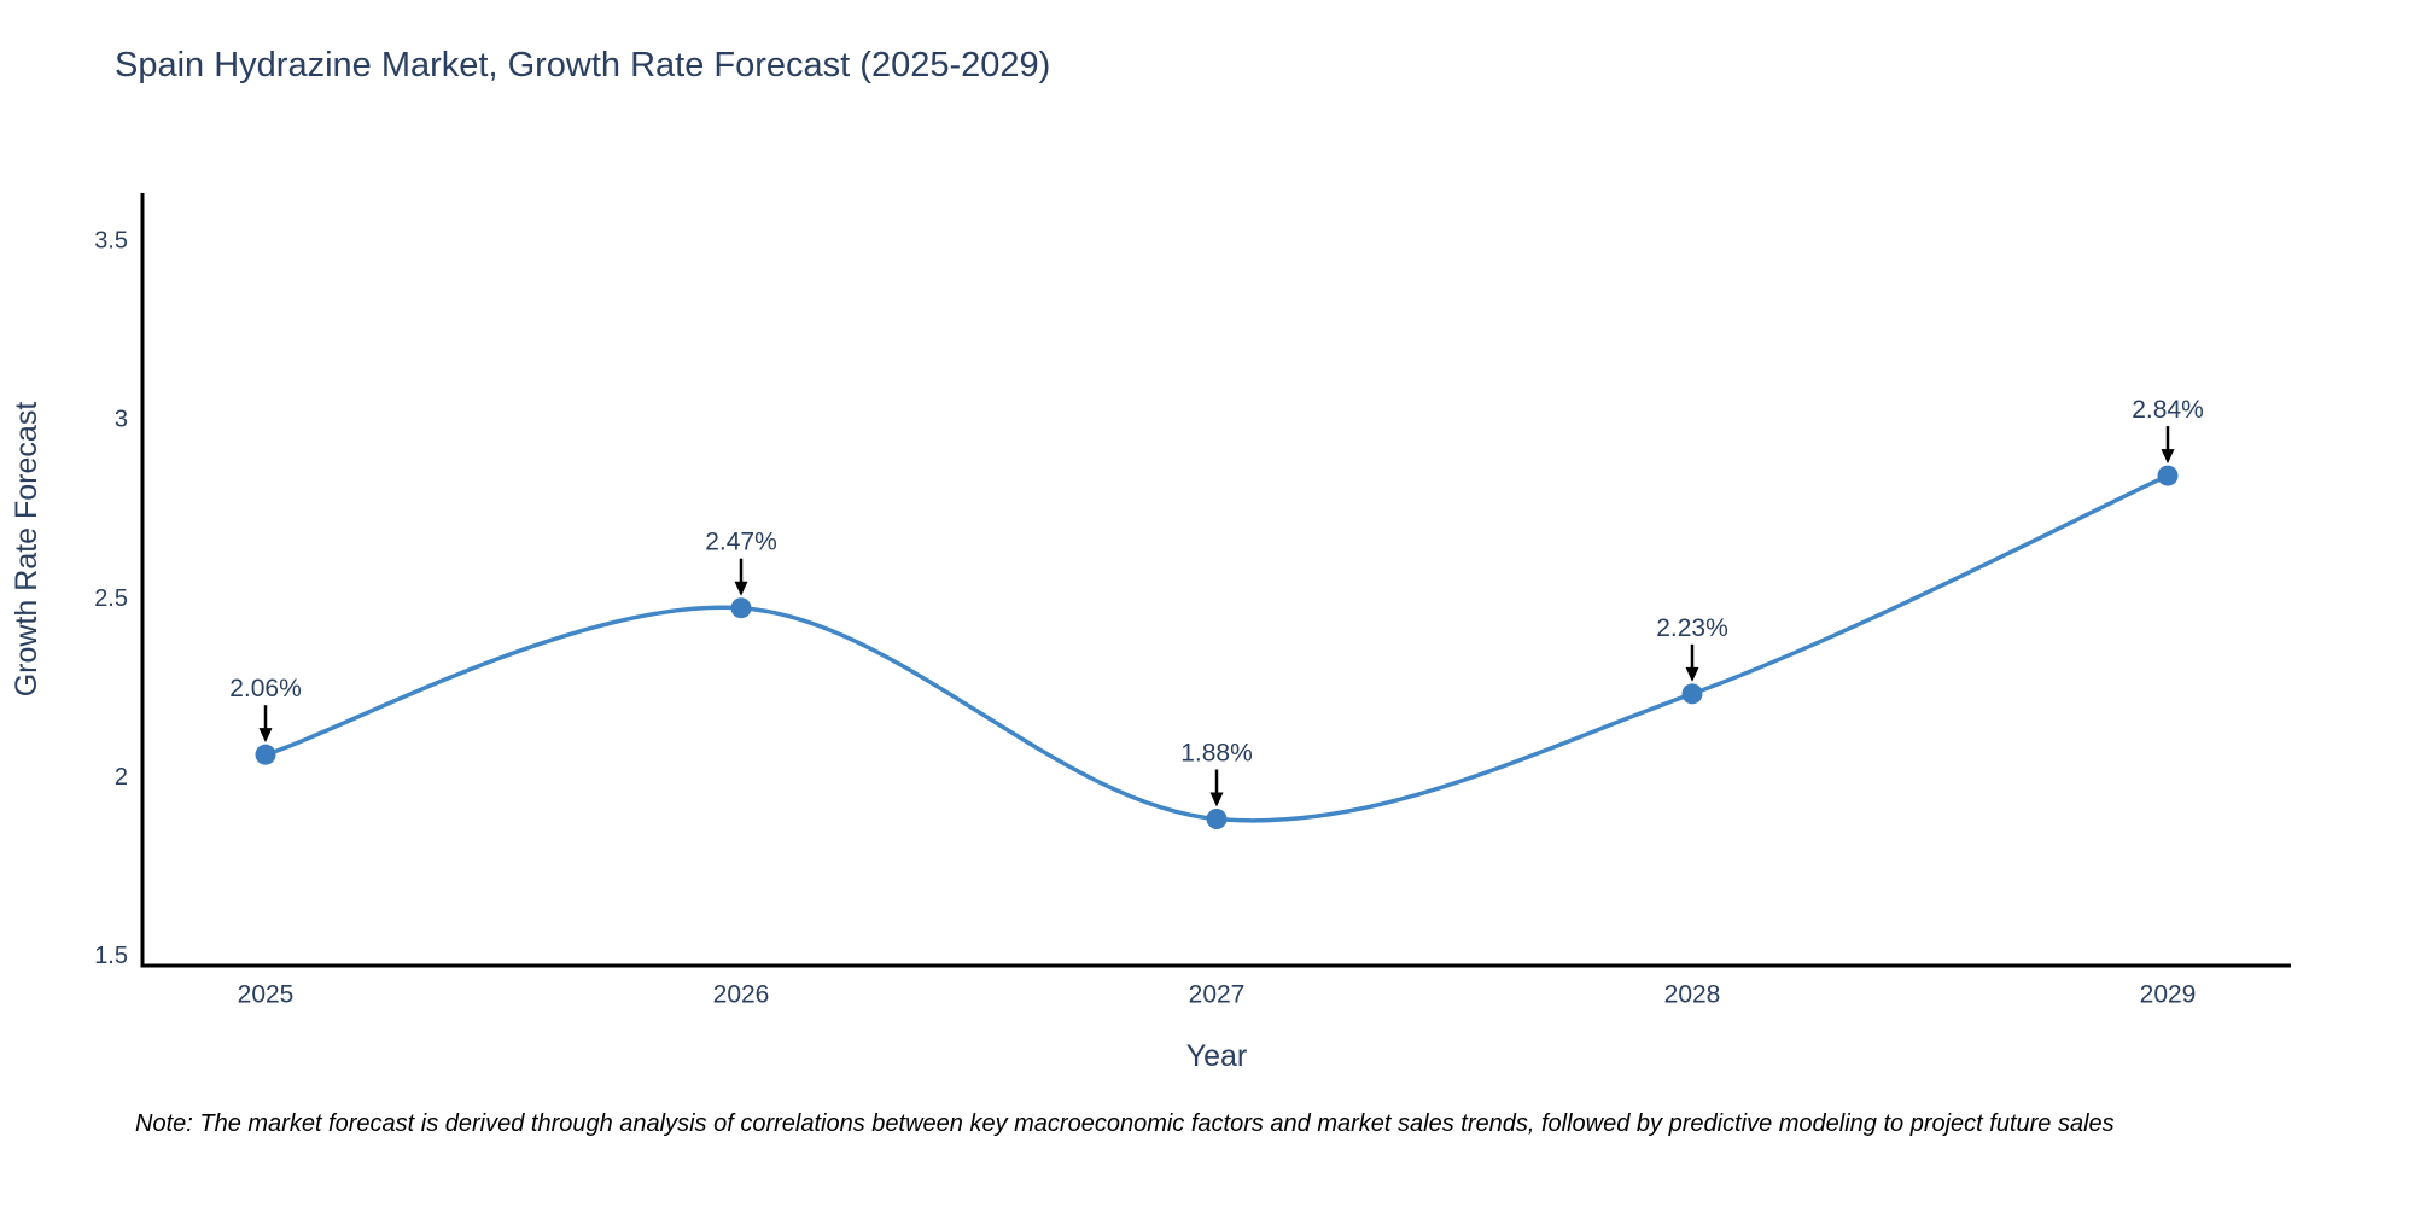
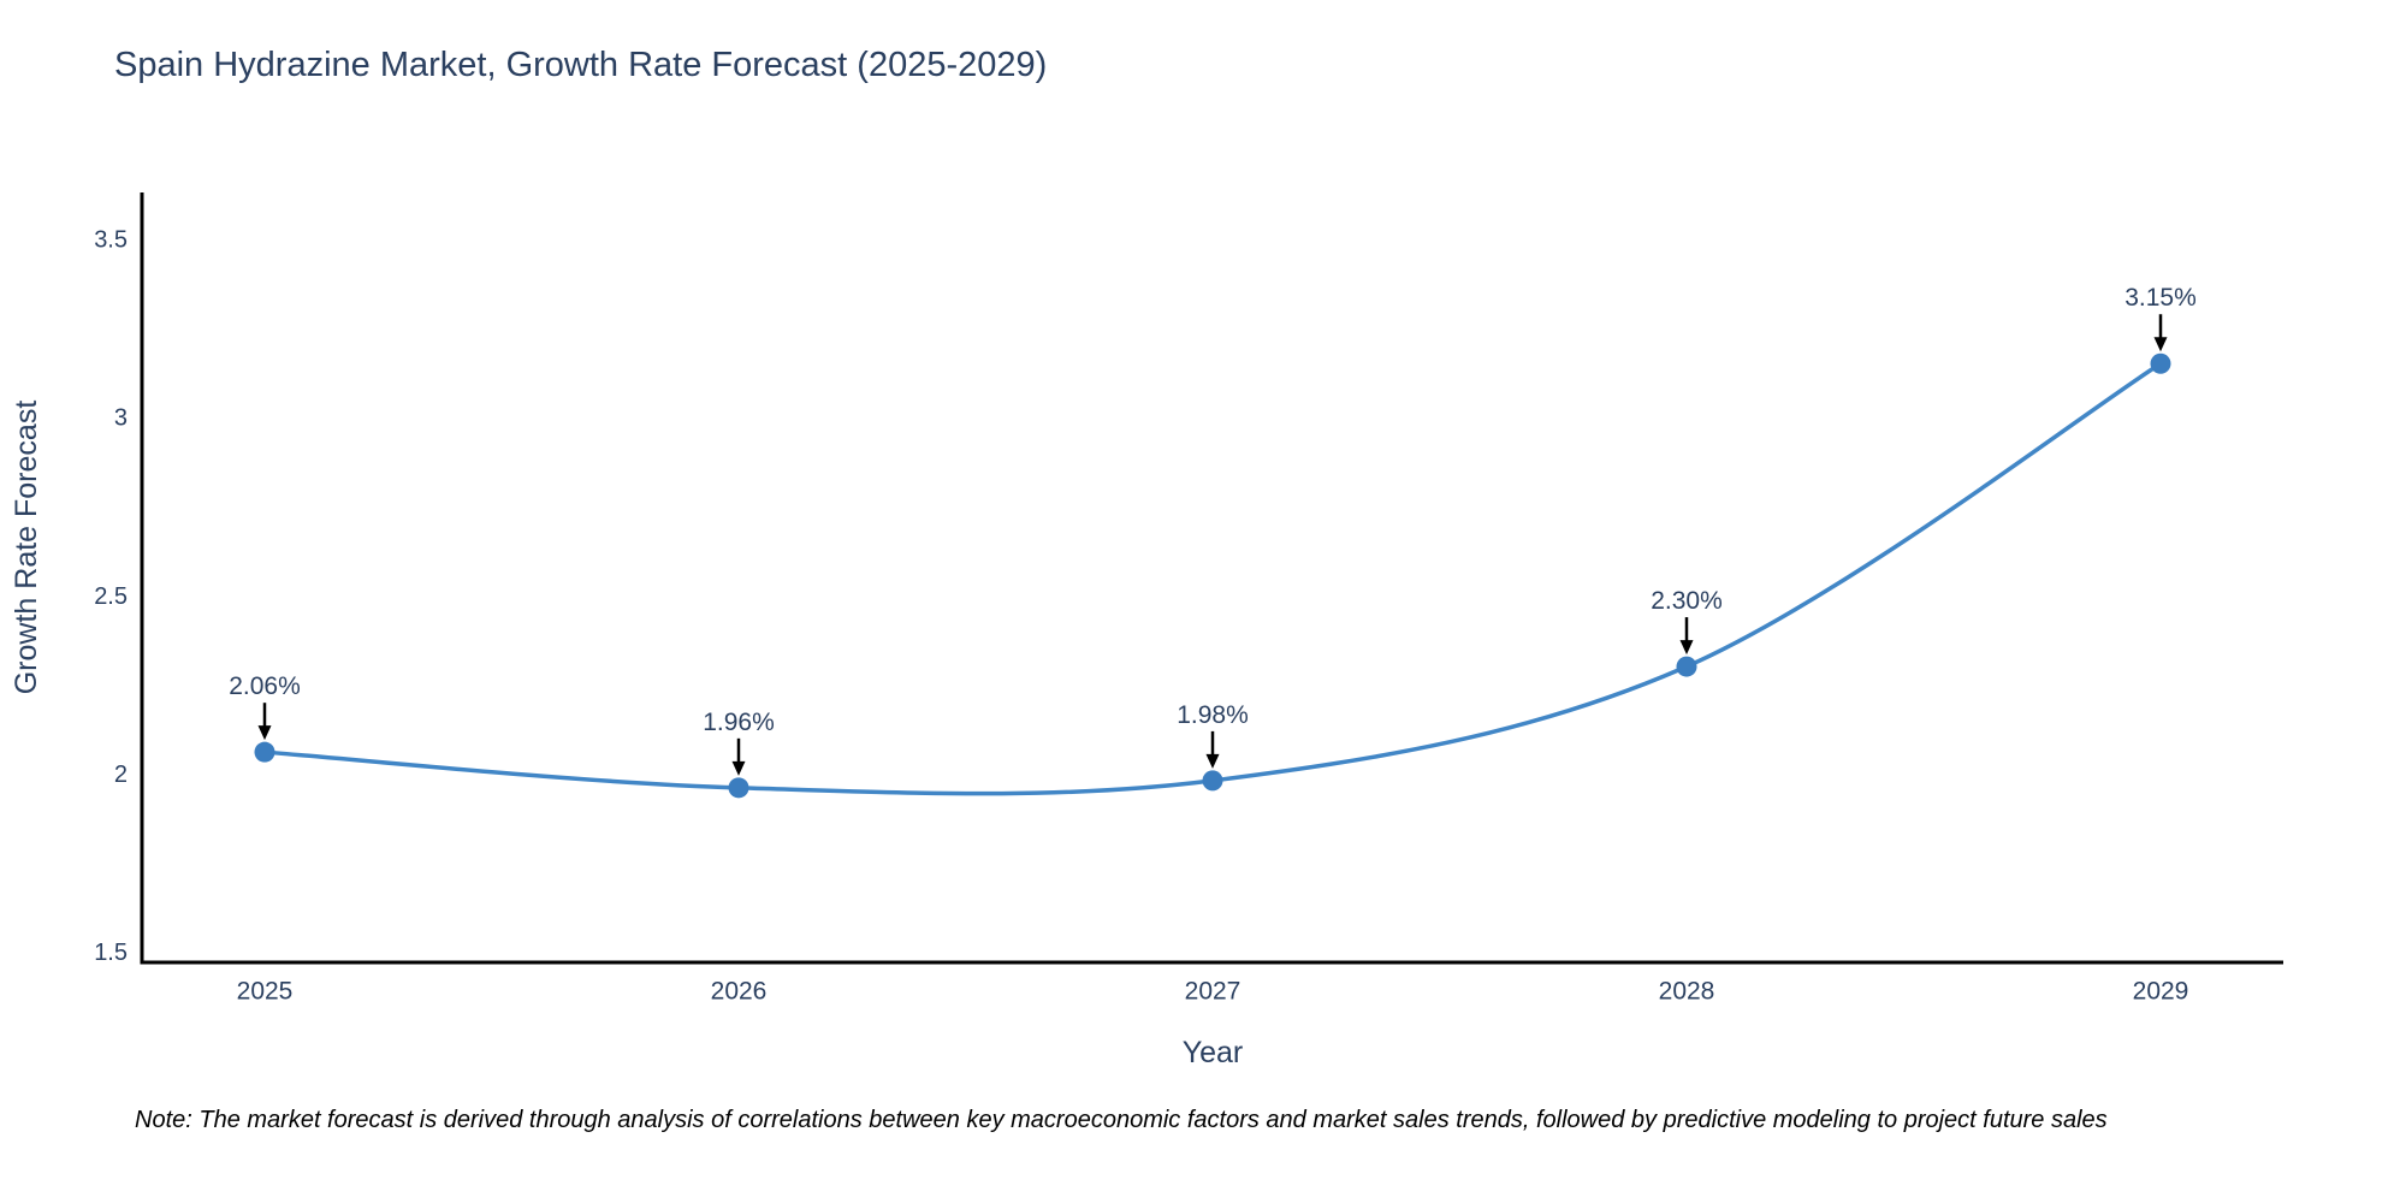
2026: 2.47% -> 1.96%
2027: 1.88% -> 1.98%
2028: 2.23% -> 2.30%
2029: 2.84% -> 3.15%
